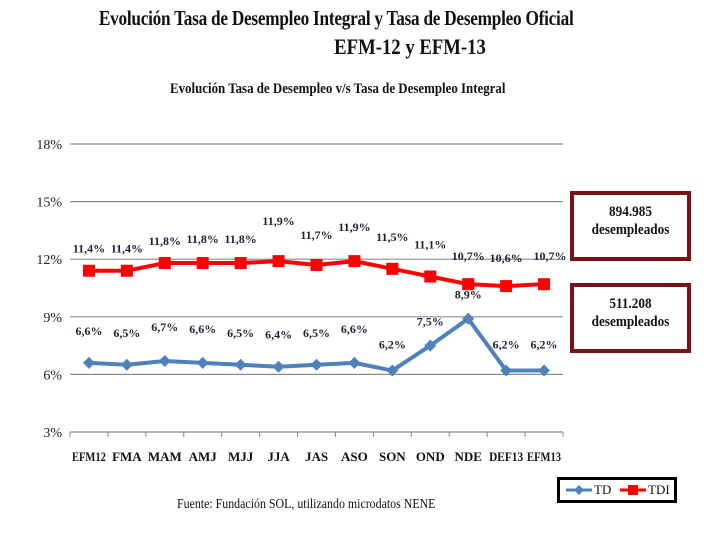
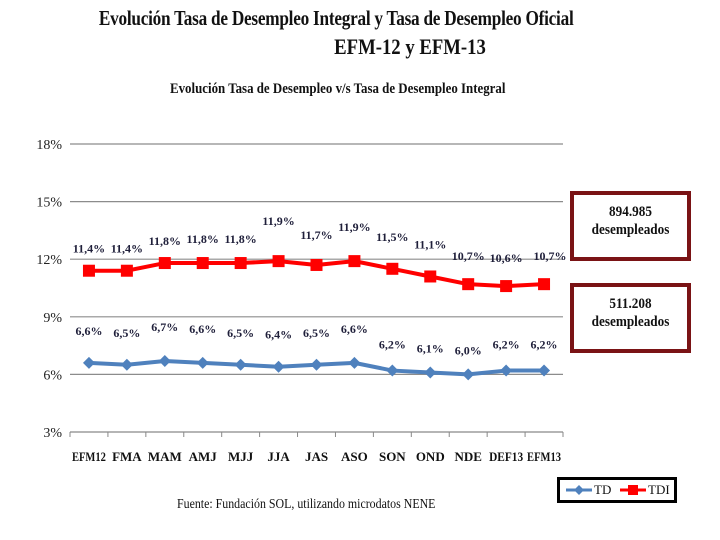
TD/OND: 7,5% -> 6,1%
TD/NDE: 8,9% -> 6,0%
